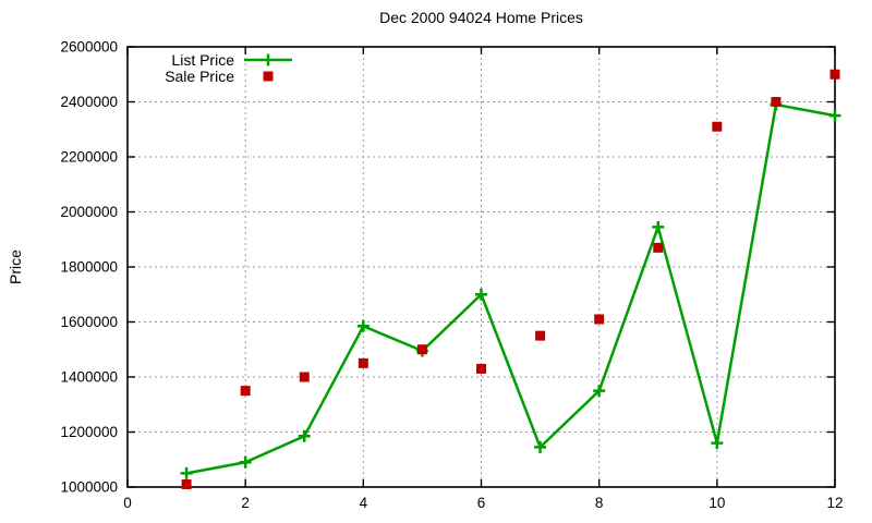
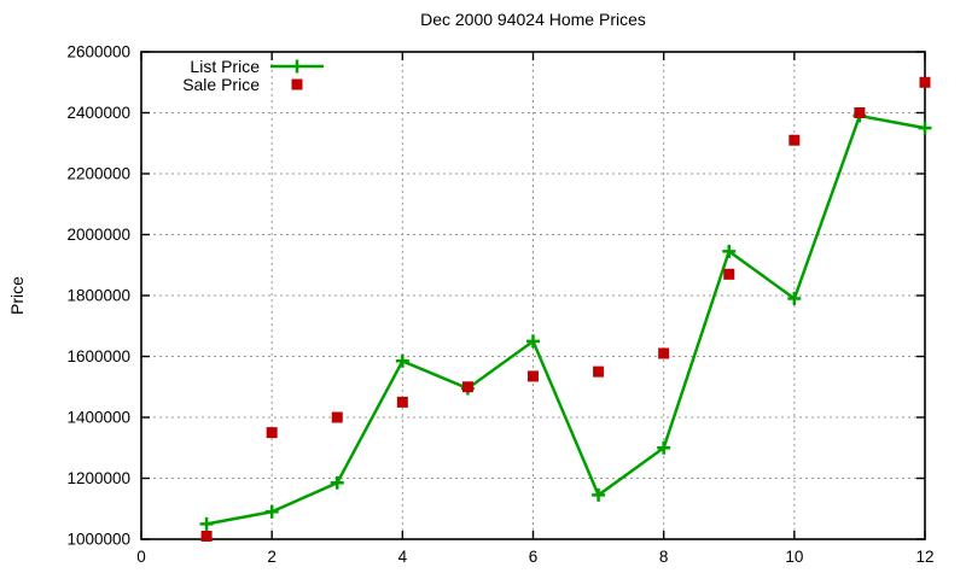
List Price/6: 1700000 -> 1650000
Sale Price/6: 1430000 -> 1540000
List Price/8: 1350000 -> 1300000
List Price/10: 1160000 -> 1790000
